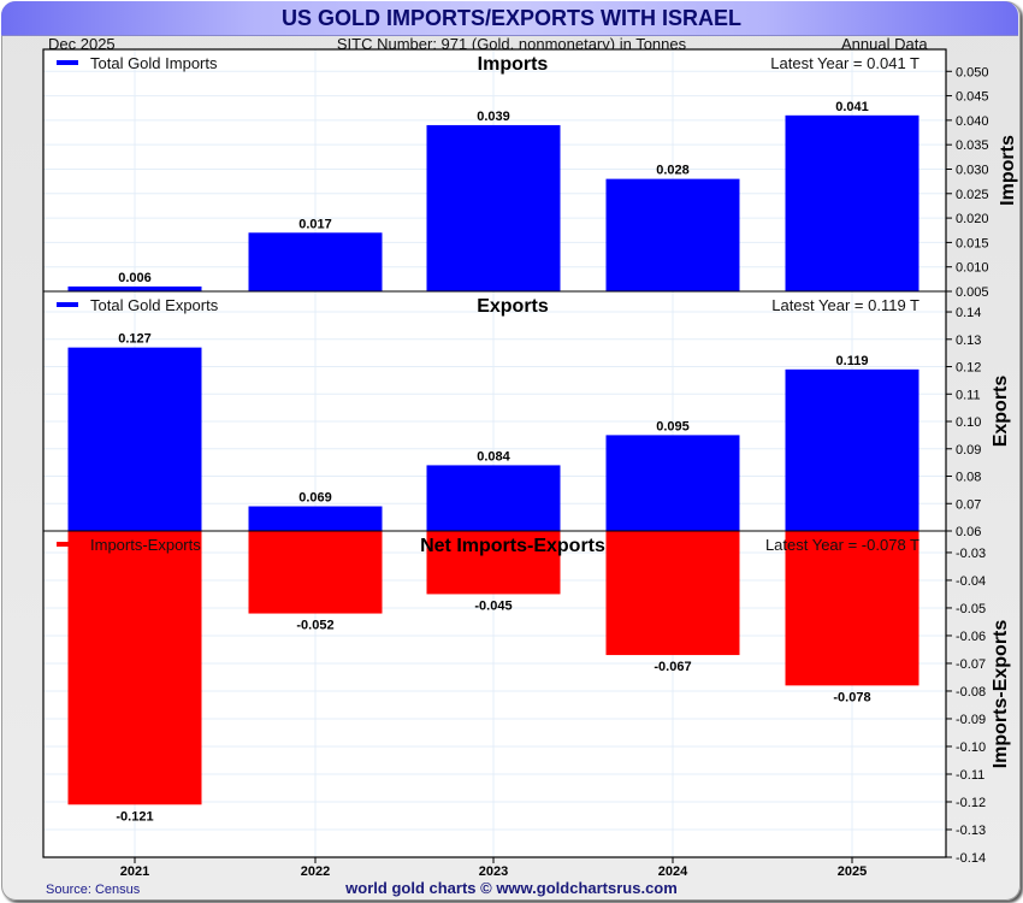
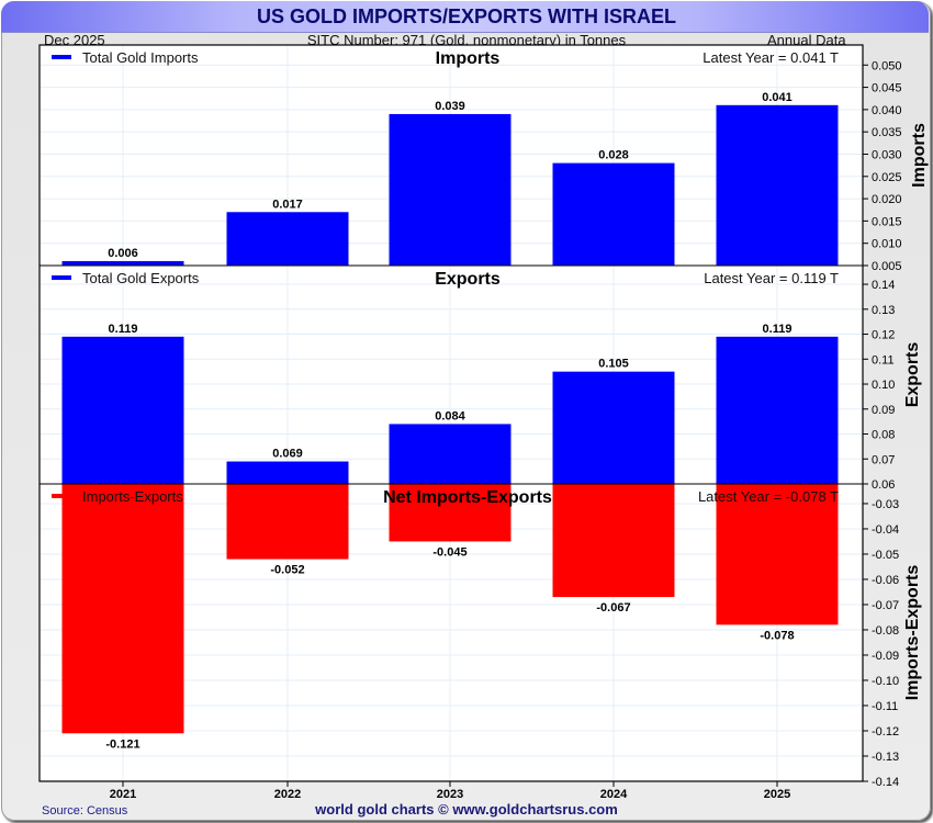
Exports/2021: 0.127 -> 0.119
Exports/2024: 0.095 -> 0.105
